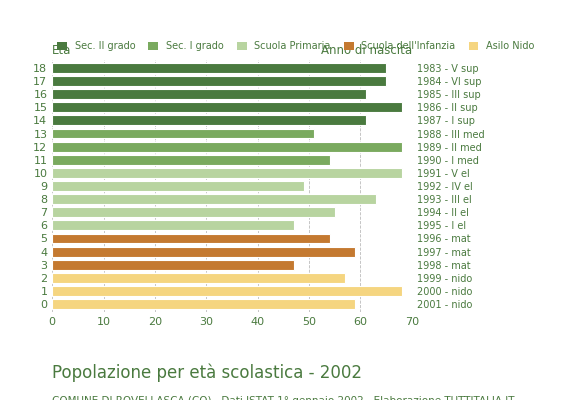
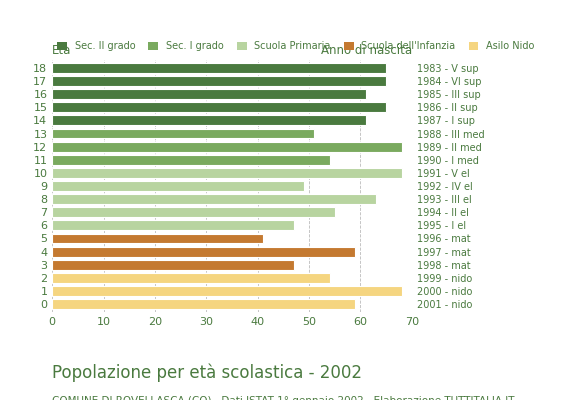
15: 68 -> 65
5: 54 -> 41
2: 57 -> 54
